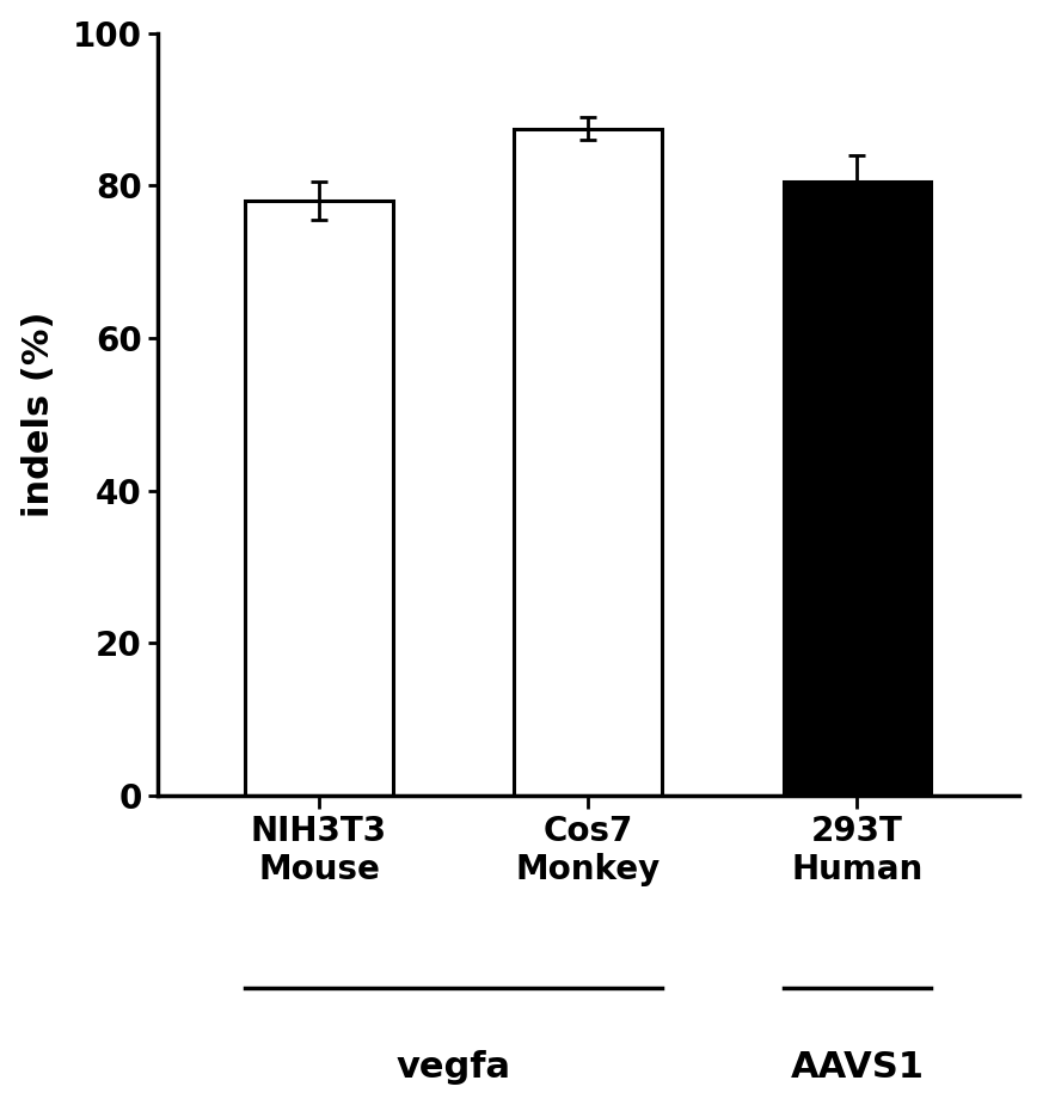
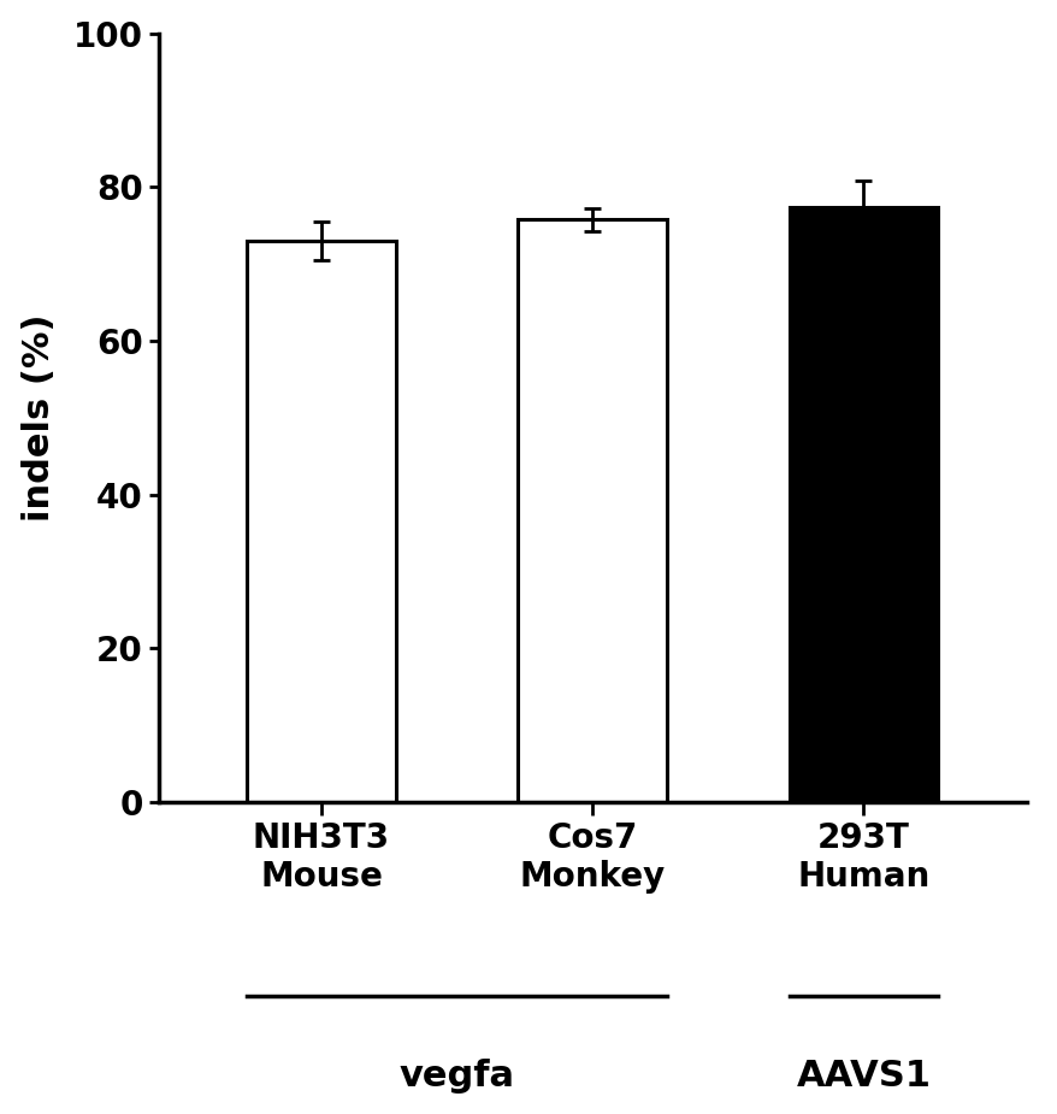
NIH3T3 Mouse: 78.0 -> 73.0
Cos7 Monkey: 87.5 -> 75.8
293T Human: 80.5 -> 77.4
